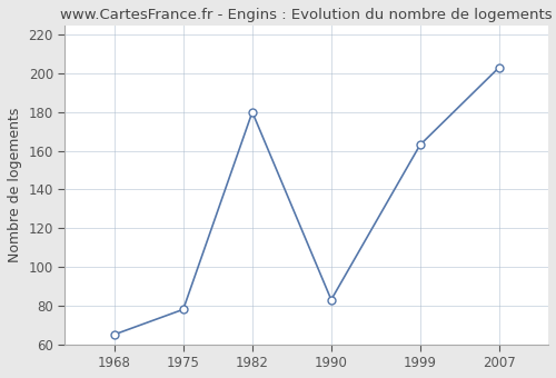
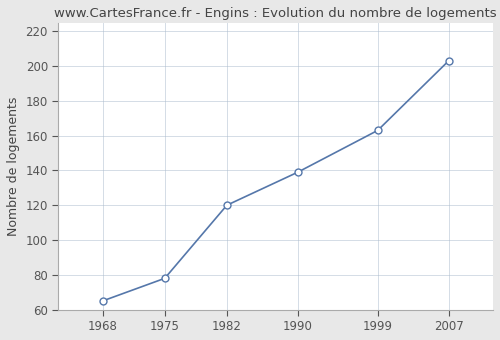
1982: 180 -> 120
1990: 83 -> 139
